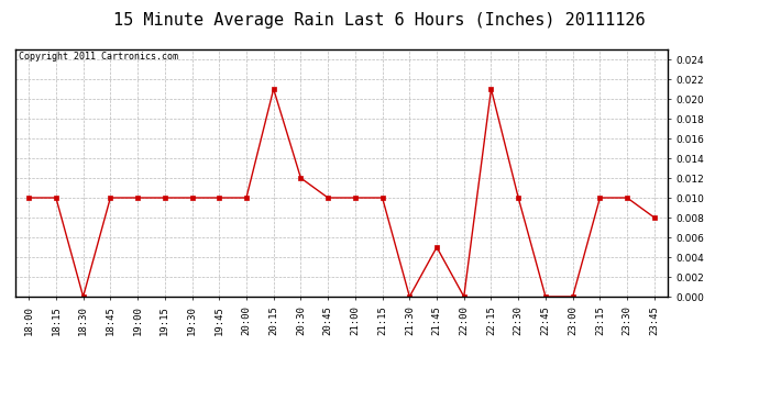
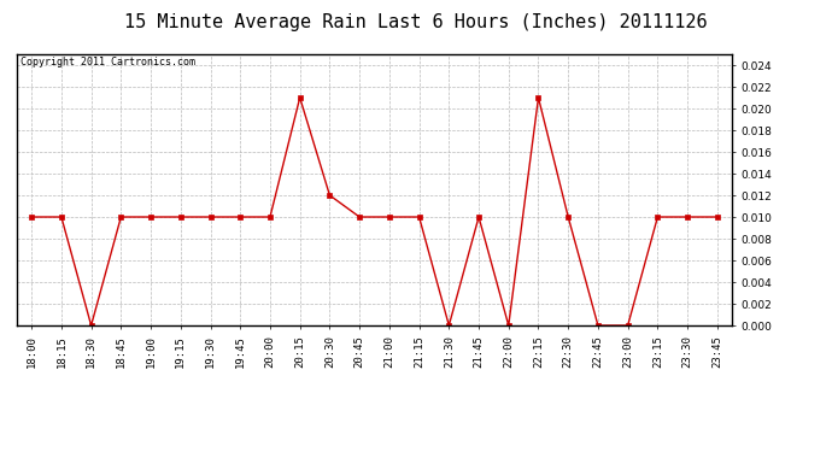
21:45: 0.005 -> 0.010
23:45: 0.008 -> 0.010
